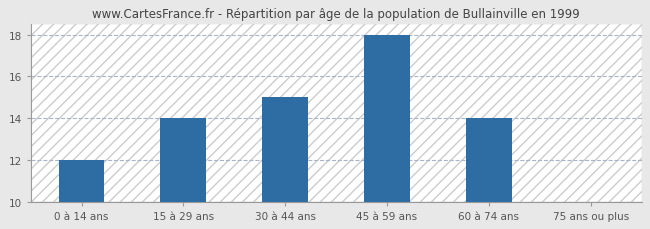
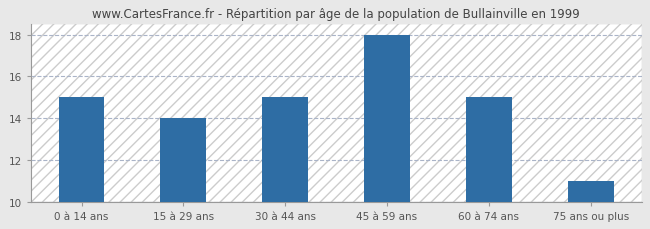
0 à 14 ans: 12 -> 15
60 à 74 ans: 14 -> 15
75 ans ou plus: 10 -> 11
